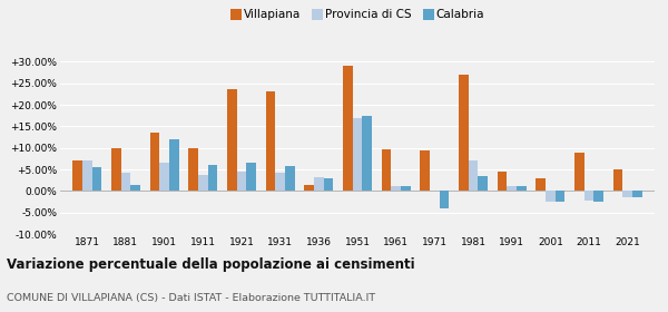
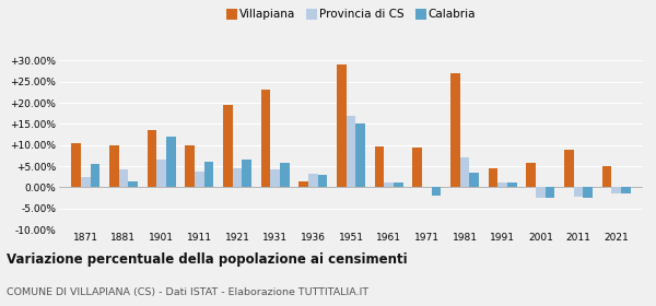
Villapiana/1871: 7.0% -> 10.5%
Provincia di CS/1871: 7.0% -> 2.5%
Villapiana/1921: 23.5% -> 19.5%
Calabria/1951: 17.5% -> 15.0%
Calabria/1971: -4.0% -> -2.0%
Villapiana/2001: 3.0% -> 5.8%
